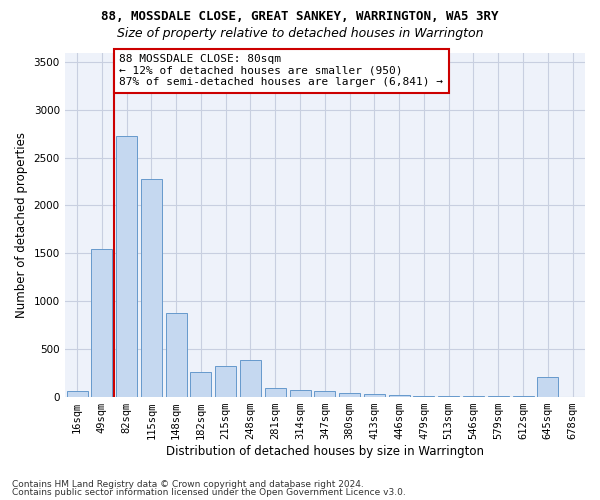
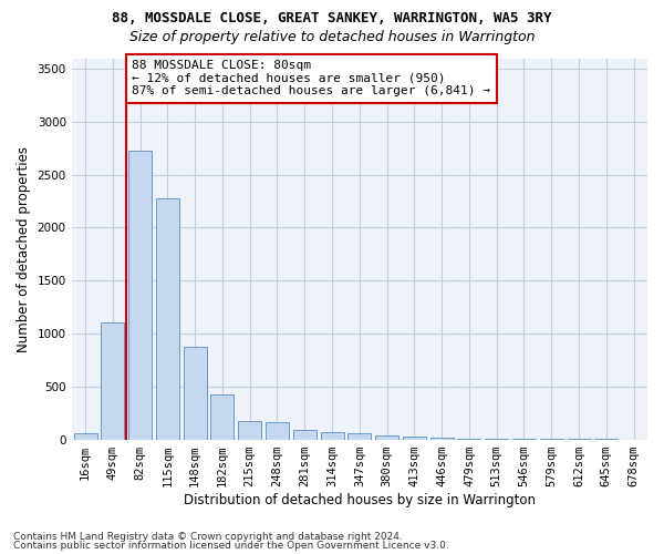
49sqm: 1540 -> 1100
182sqm: 260 -> 420
215sqm: 320 -> 180
248sqm: 380 -> 160
645sqm: 200 -> 0
